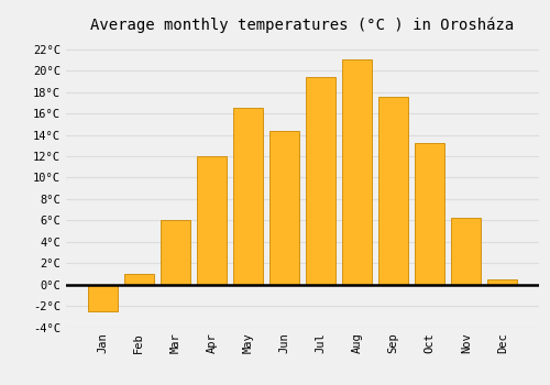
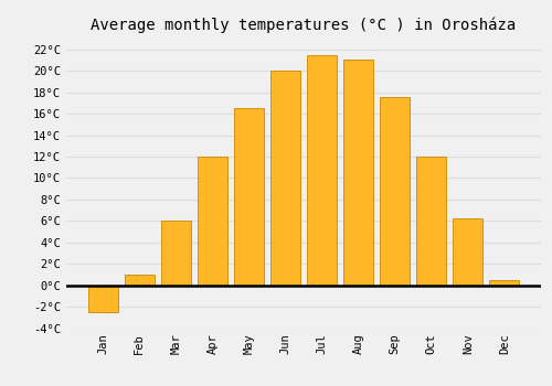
Jun: 14.4°C -> 20.0°C
Jul: 19.4°C -> 21.5°C
Oct: 13.2°C -> 12.0°C
